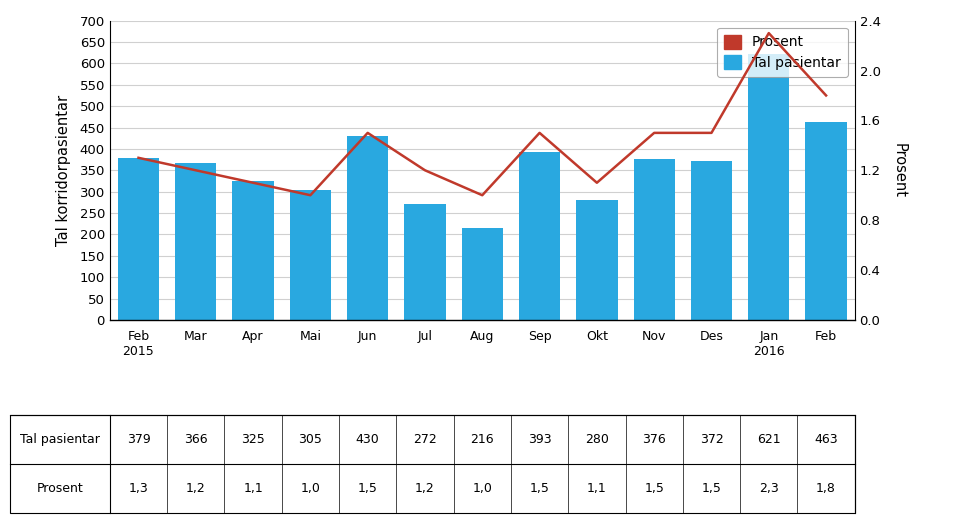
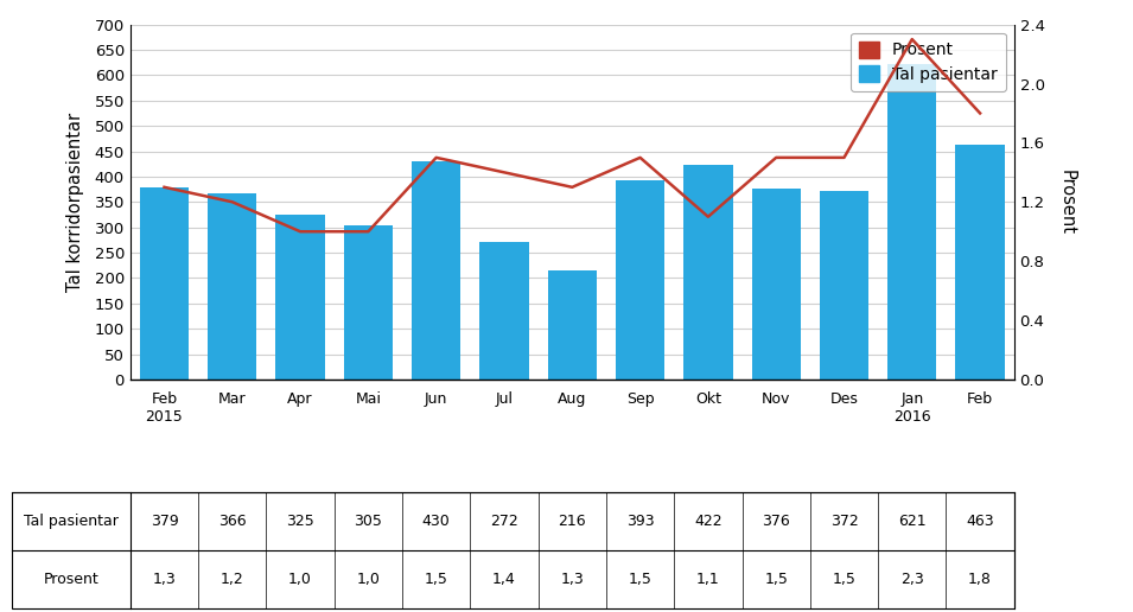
Prosent/Apr: 1,1 -> 1,0
Prosent/Jul: 1,2 -> 1,4
Prosent/Aug: 1,0 -> 1,3
Tal pasientar/Okt: 280 -> 422
